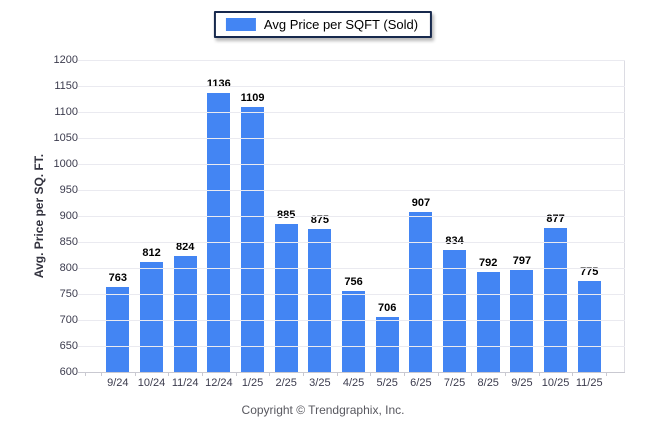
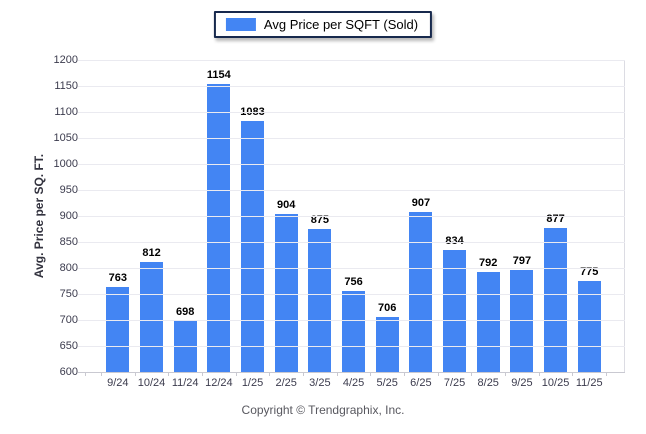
11/24: 824 -> 698
12/24: 1136 -> 1154
1/25: 1109 -> 1083
2/25: 885 -> 904
